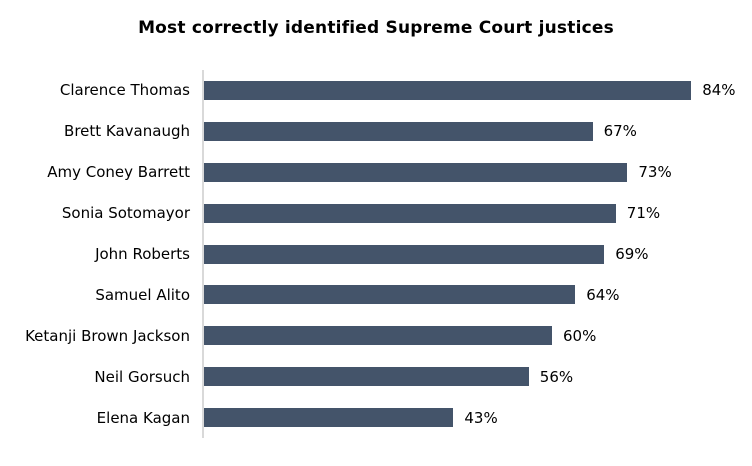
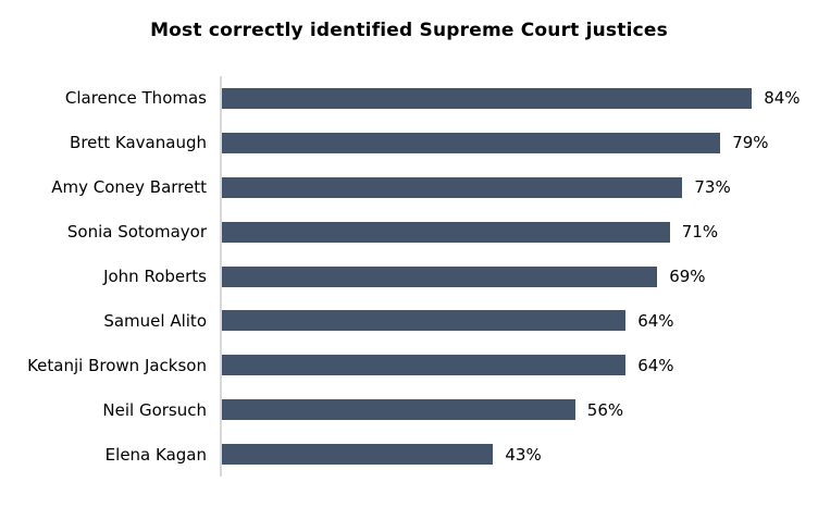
Brett Kavanaugh: 67% -> 79%
Ketanji Brown Jackson: 60% -> 64%
